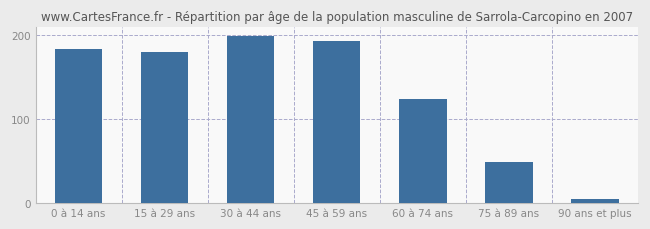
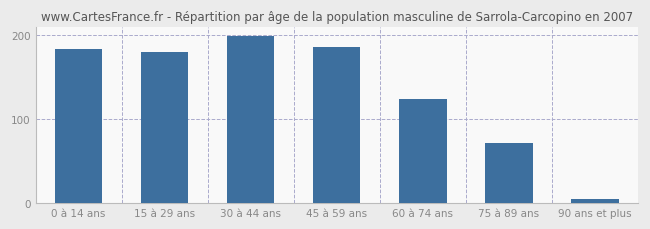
45 à 59 ans: 193 -> 186
75 à 89 ans: 49 -> 72
